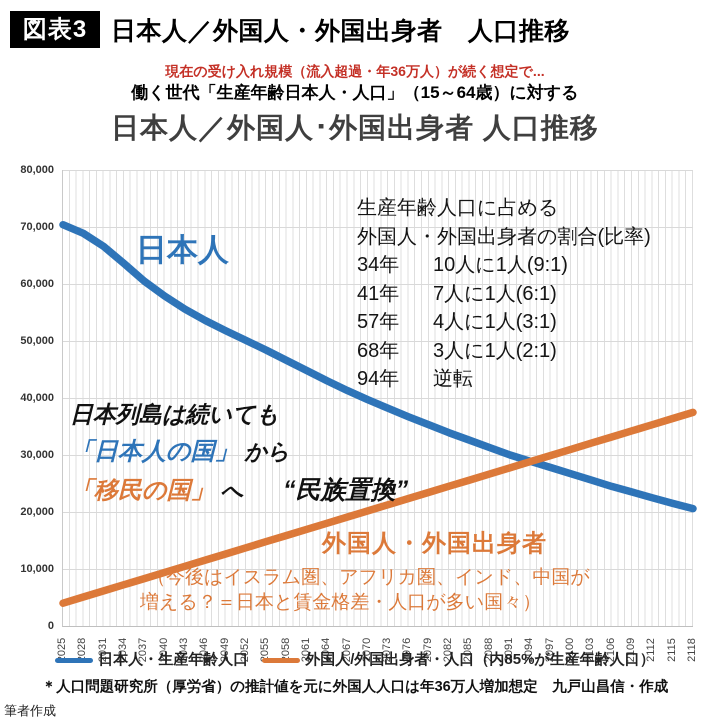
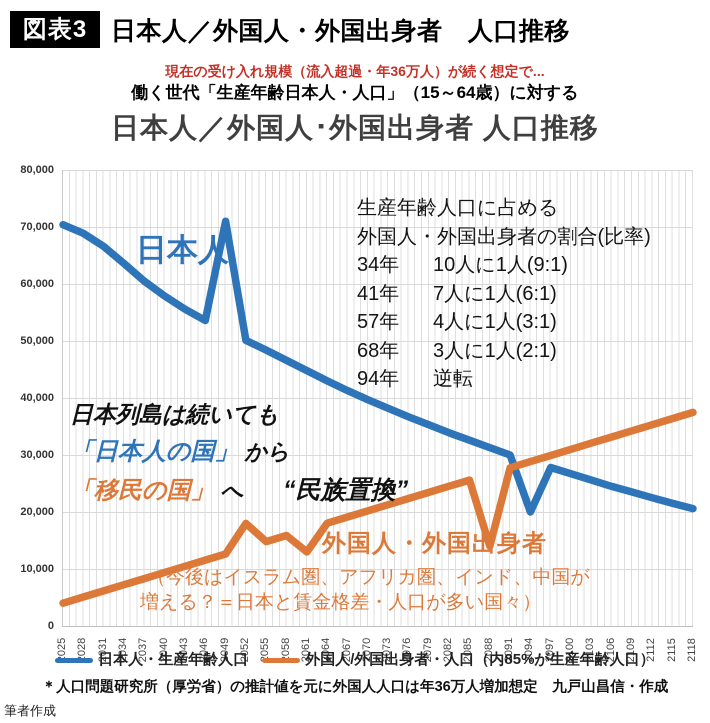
日本人・生産年齢人口/2049: 52000 -> 71000
外国人/外国出身者・人口（内85%が生産年齢人口）/2052: 14000 -> 18000
外国人/外国出身者・人口（内85%が生産年齢人口）/2061: 17000 -> 13000
外国人/外国出身者・人口（内85%が生産年齢人口）/2088: 27000 -> 14000
日本人・生産年齢人口/2094: 29000 -> 20000
